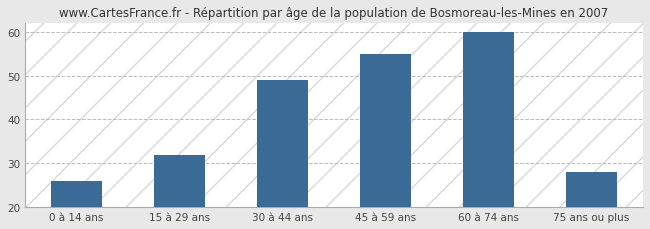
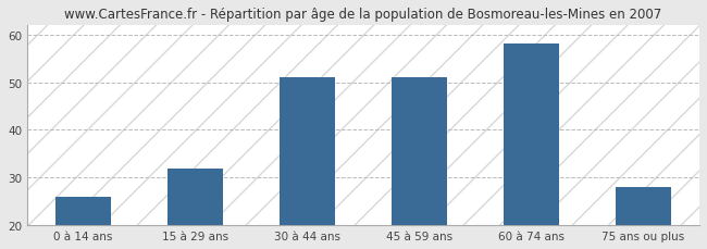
30 à 44 ans: 49 -> 51
45 à 59 ans: 55 -> 51
60 à 74 ans: 60 -> 58
